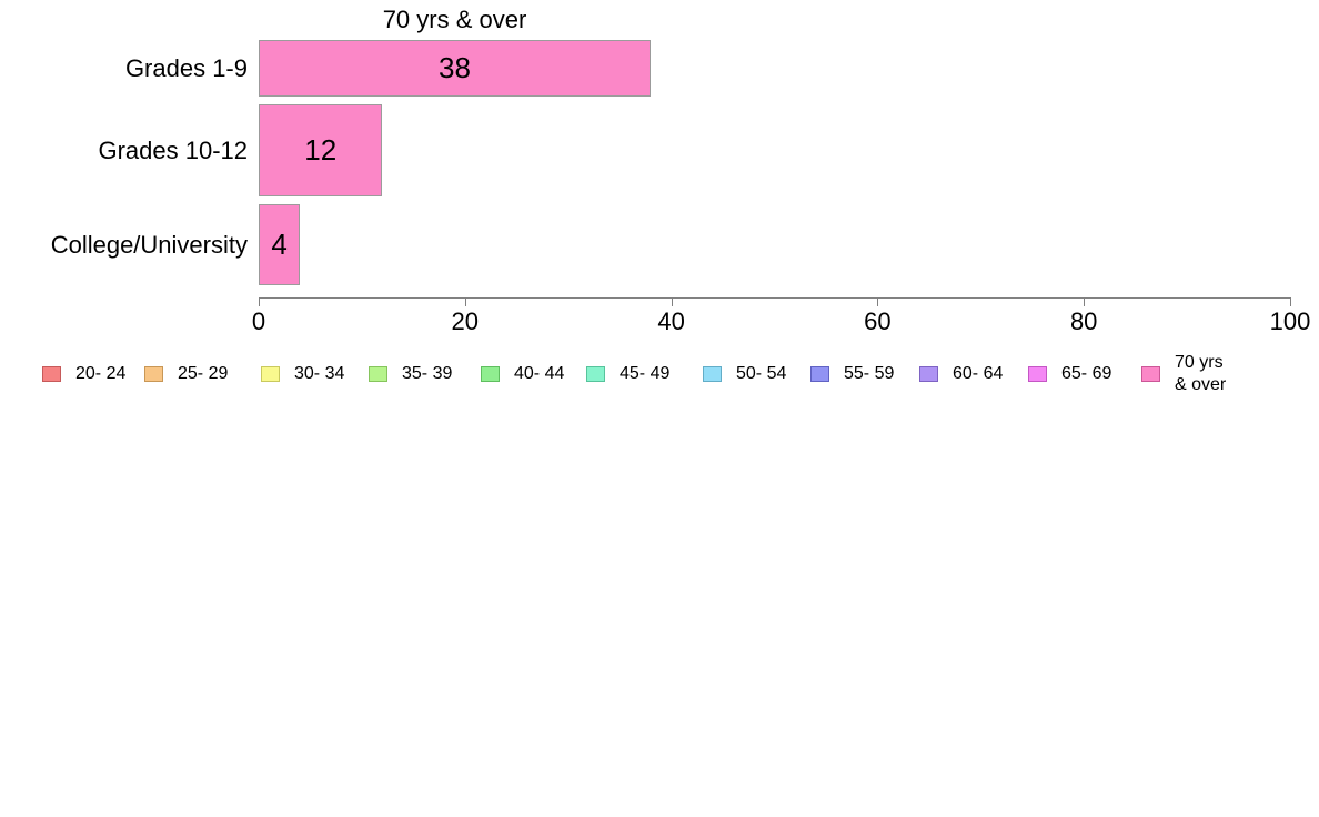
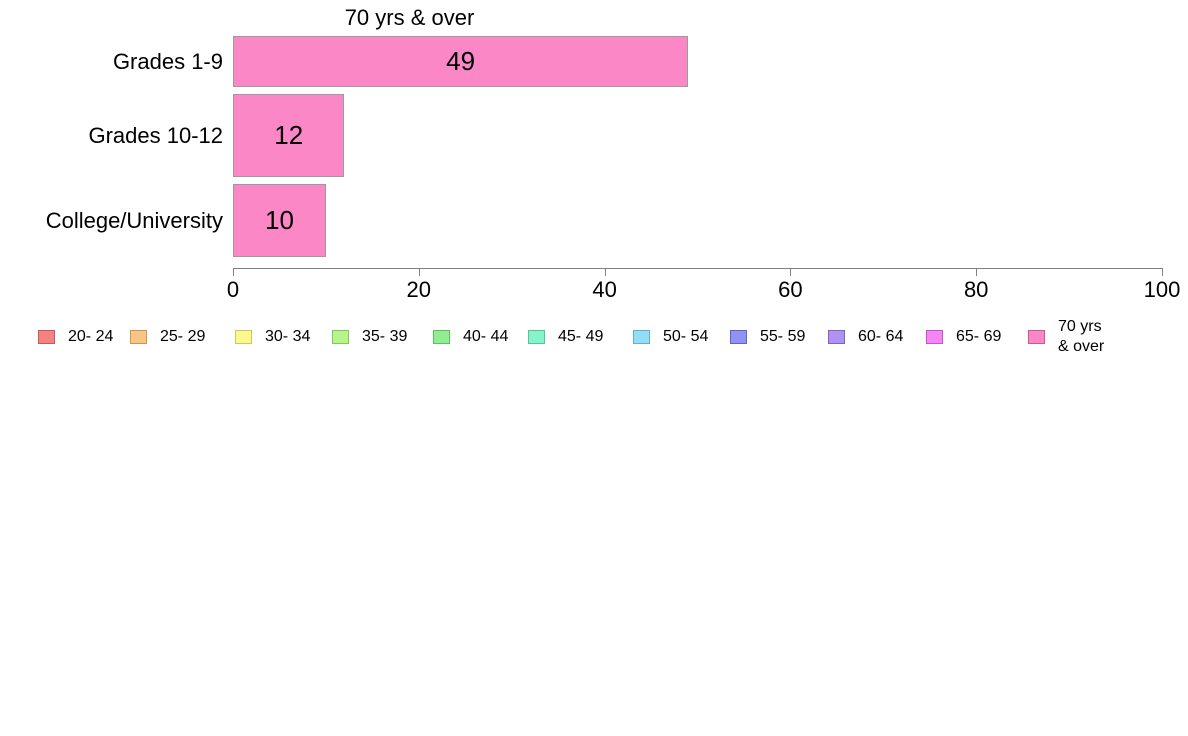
Grades 1-9: 38 -> 49
College/University: 4 -> 10
